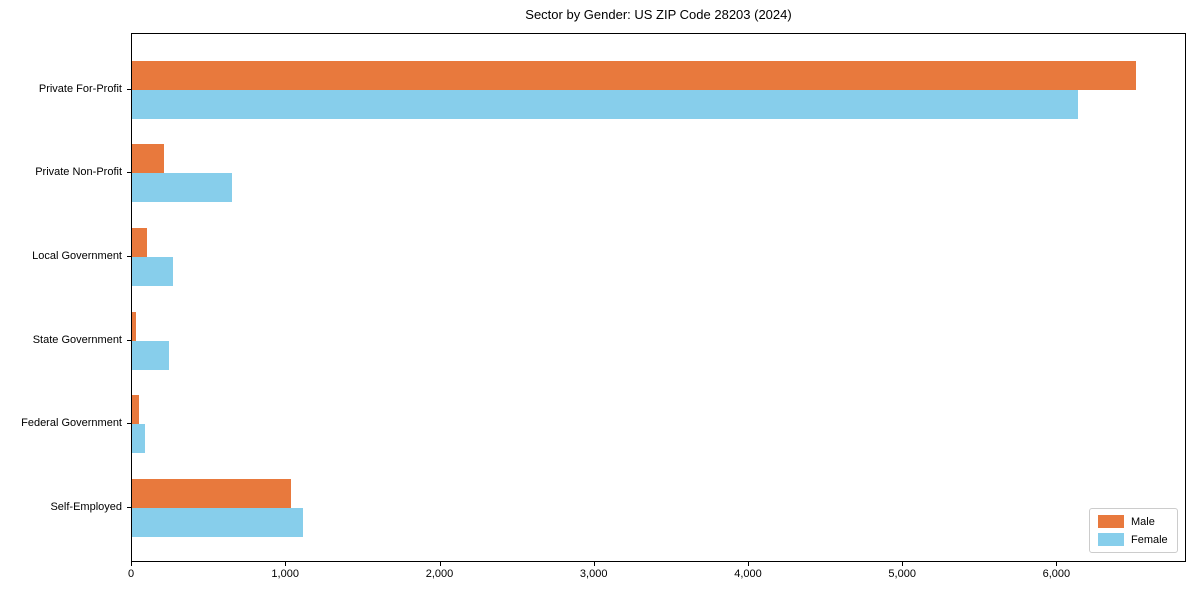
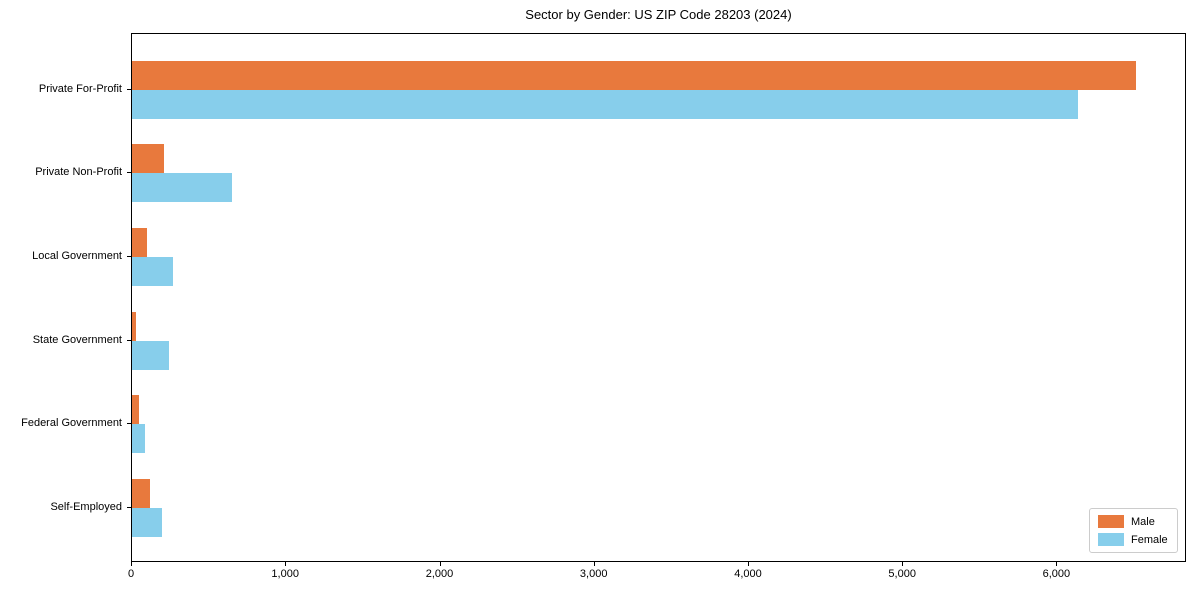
Male/Self-Employed: 1030 -> 120
Female/Self-Employed: 1110 -> 190
